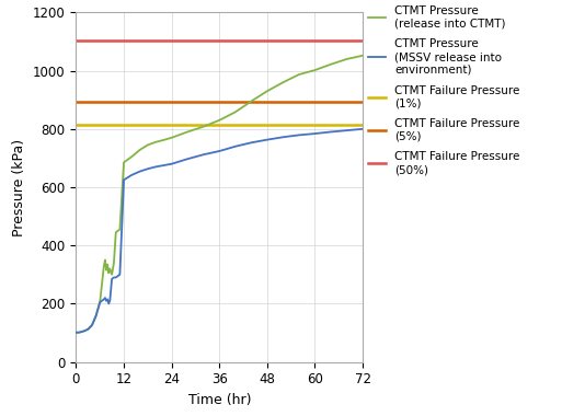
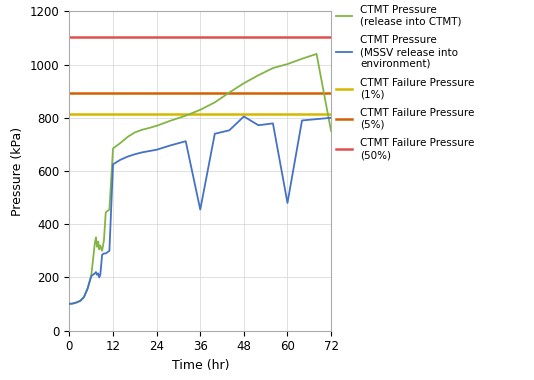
CTMT Pressure (MSSV release into environment)/36: 724 -> 455
CTMT Pressure (MSSV release into environment)/48: 763 -> 805
CTMT Pressure (MSSV release into environment)/60: 784 -> 480
CTMT Pressure (release into CTMT)/72: 1052 -> 750
